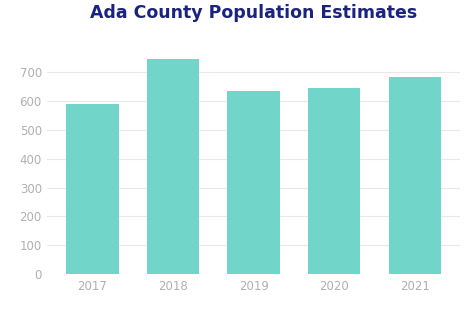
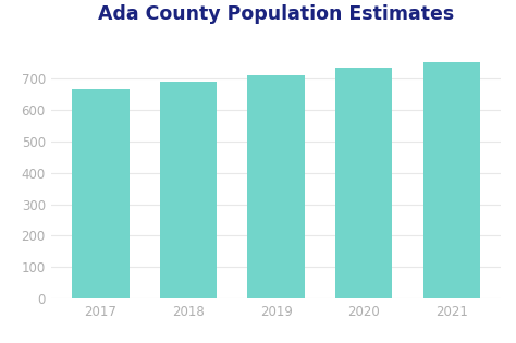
2017: 590 -> 665
2018: 745 -> 690
2019: 635 -> 713
2020: 645 -> 735
2021: 685 -> 755
